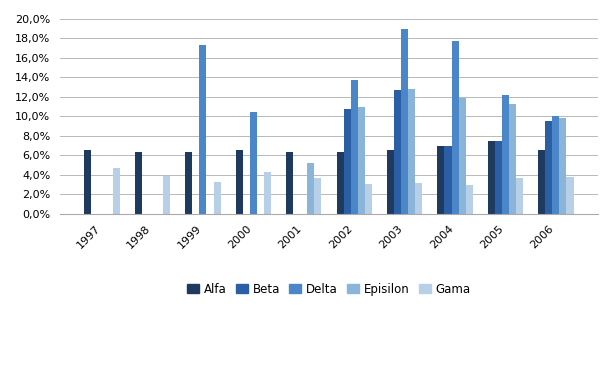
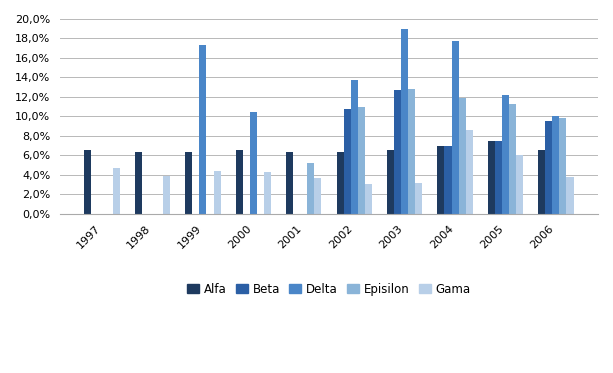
Gama/1999: 3,3% -> 4,4%
Gama/2004: 2,9% -> 8,6%
Gama/2005: 3,7% -> 6,0%
